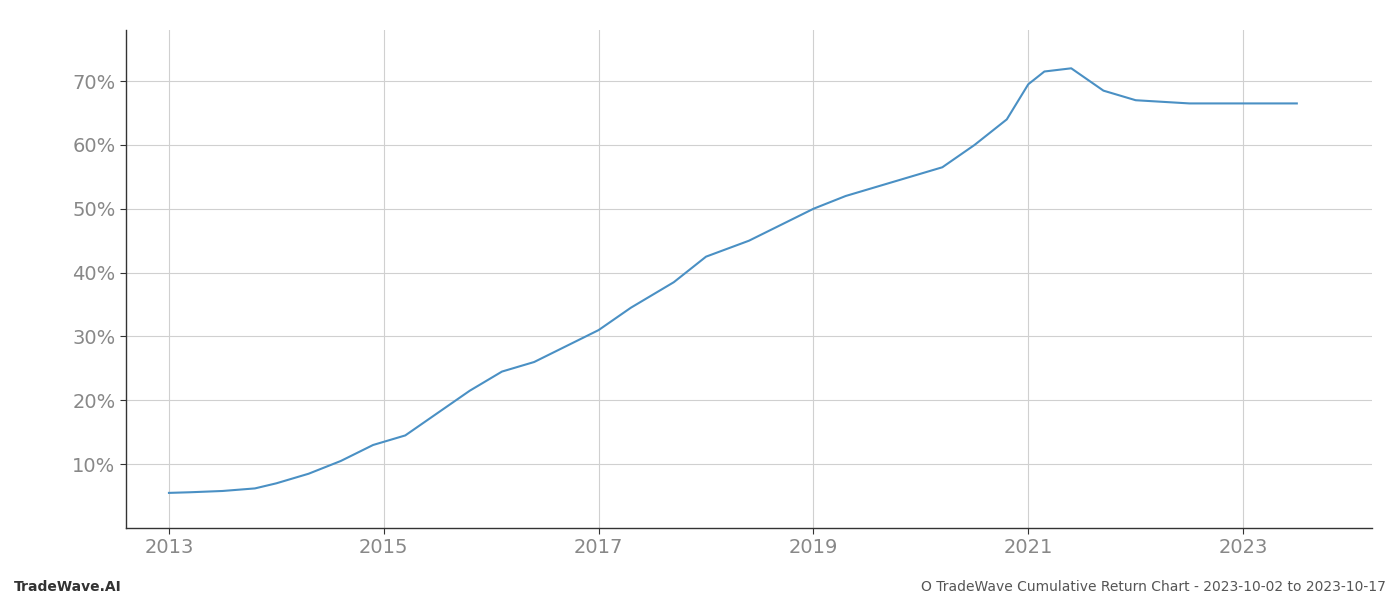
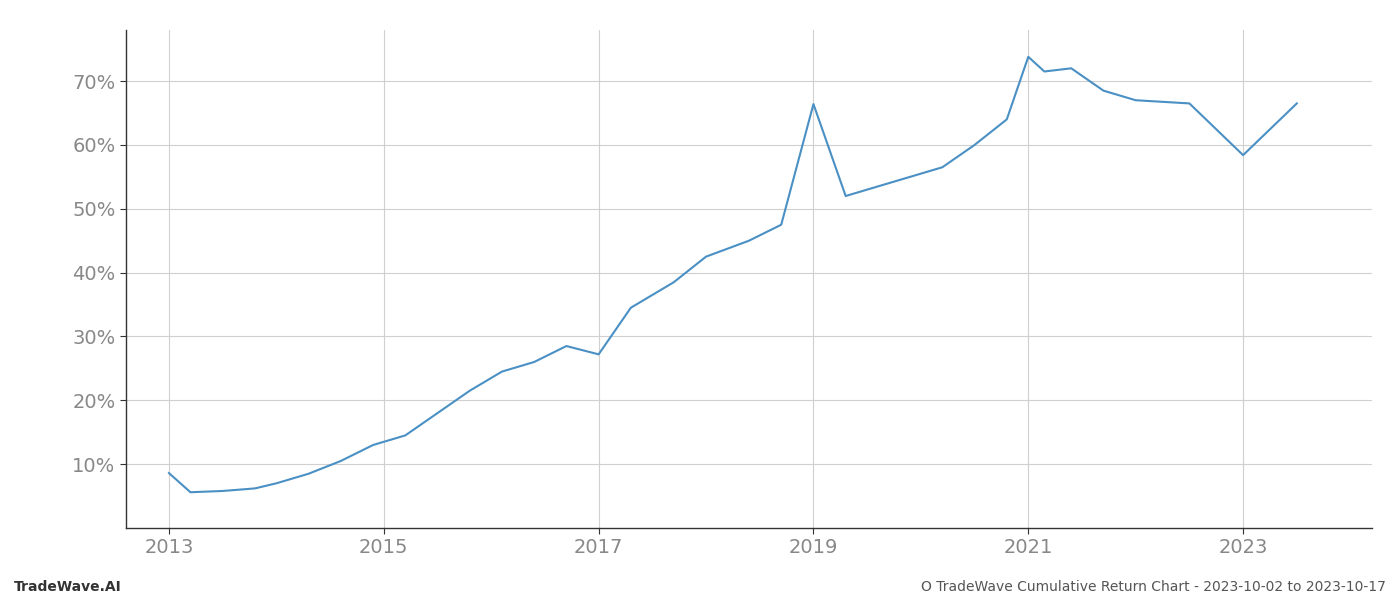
2013: 5.5% -> 8.6%
2017: 31.0% -> 27.2%
2019: 50.0% -> 66.4%
2021: 69.5% -> 73.8%
2023: 66.5% -> 58.4%
